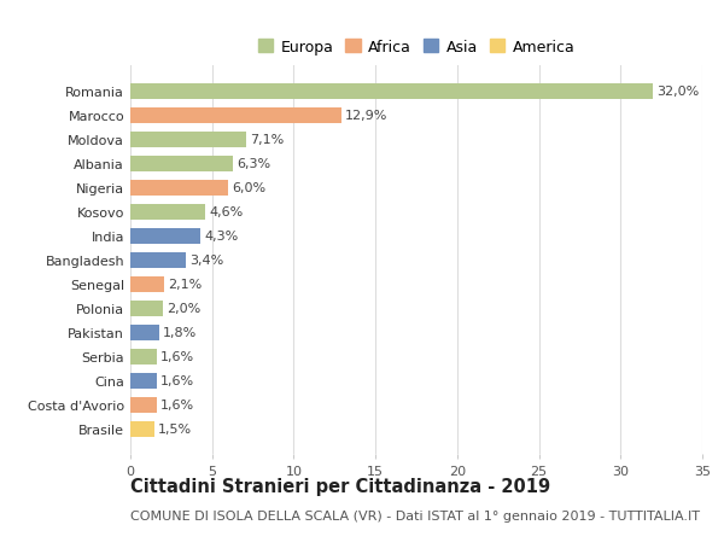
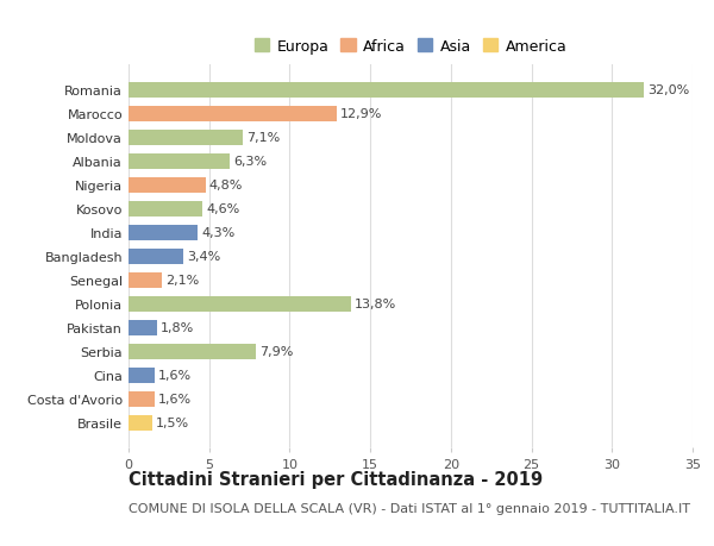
Nigeria: 6,0% -> 4,8%
Polonia: 2,0% -> 13,8%
Serbia: 1,6% -> 7,9%
